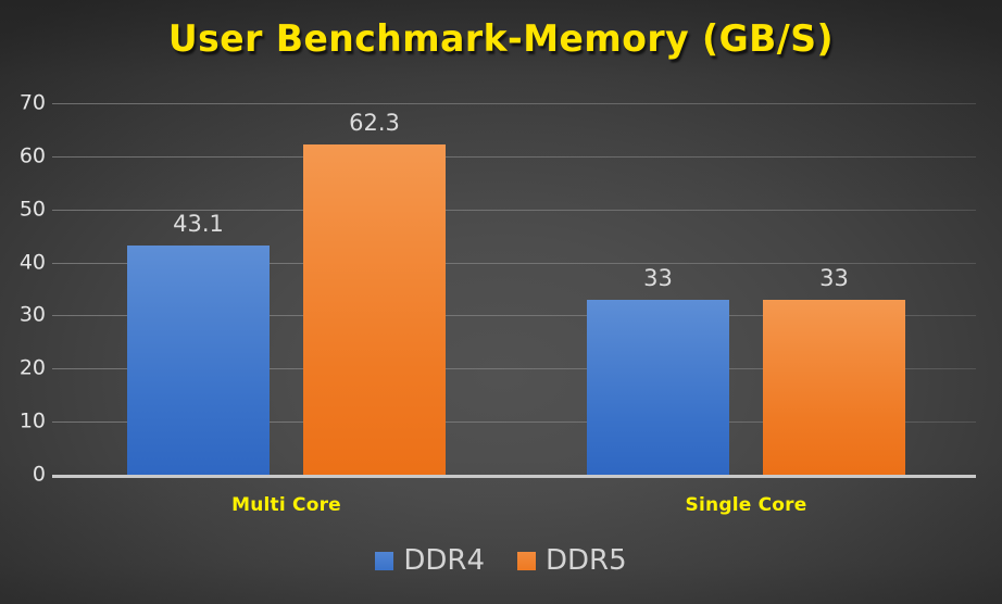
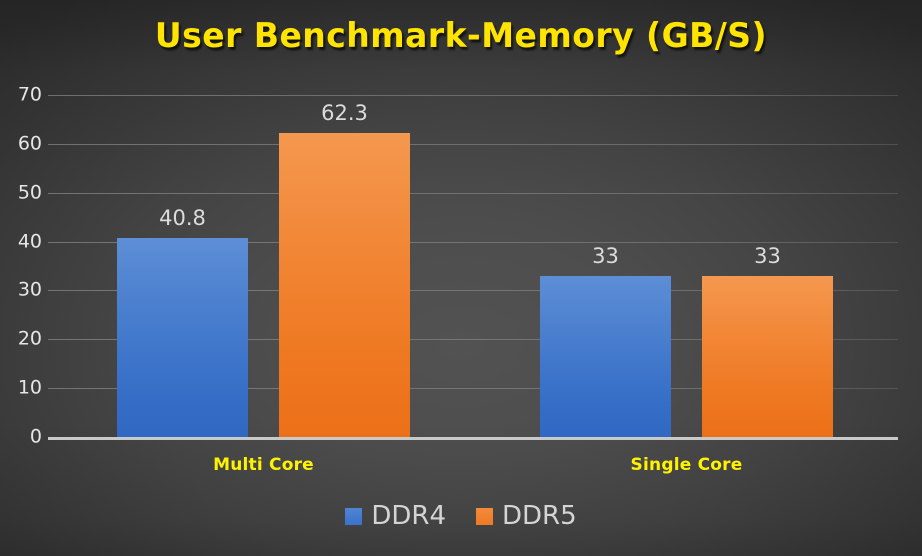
DDR4/Multi Core: 43.1 -> 40.8
